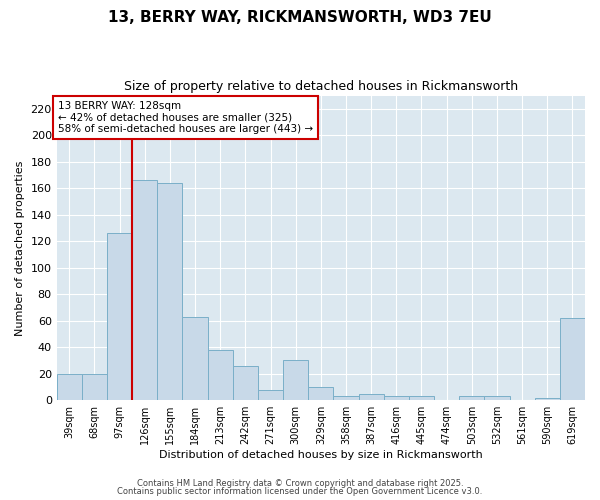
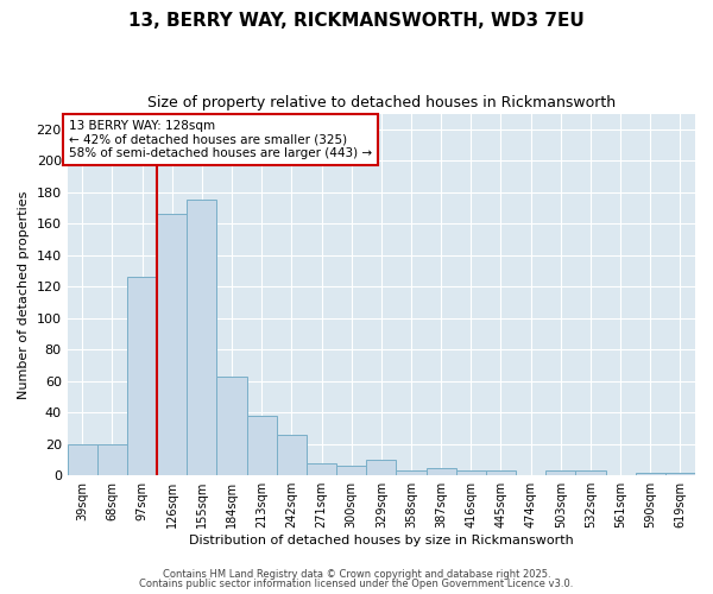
155sqm: 164 -> 175
300sqm: 30 -> 6
619sqm: 62 -> 2
